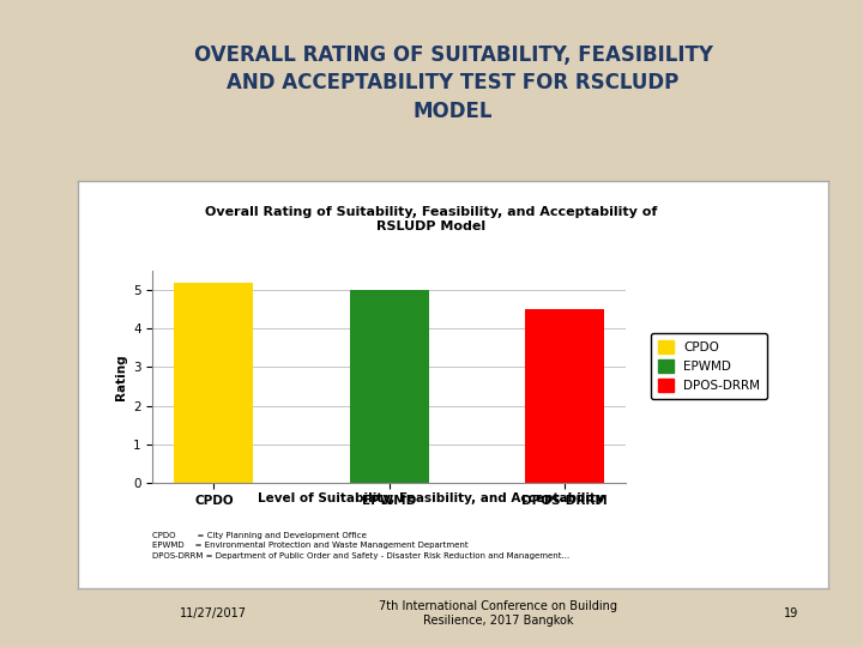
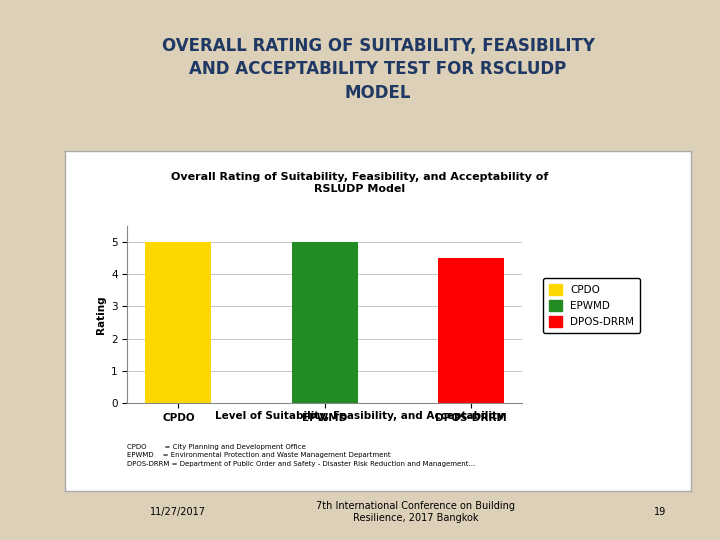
CPDO: 5.2 -> 5.0
